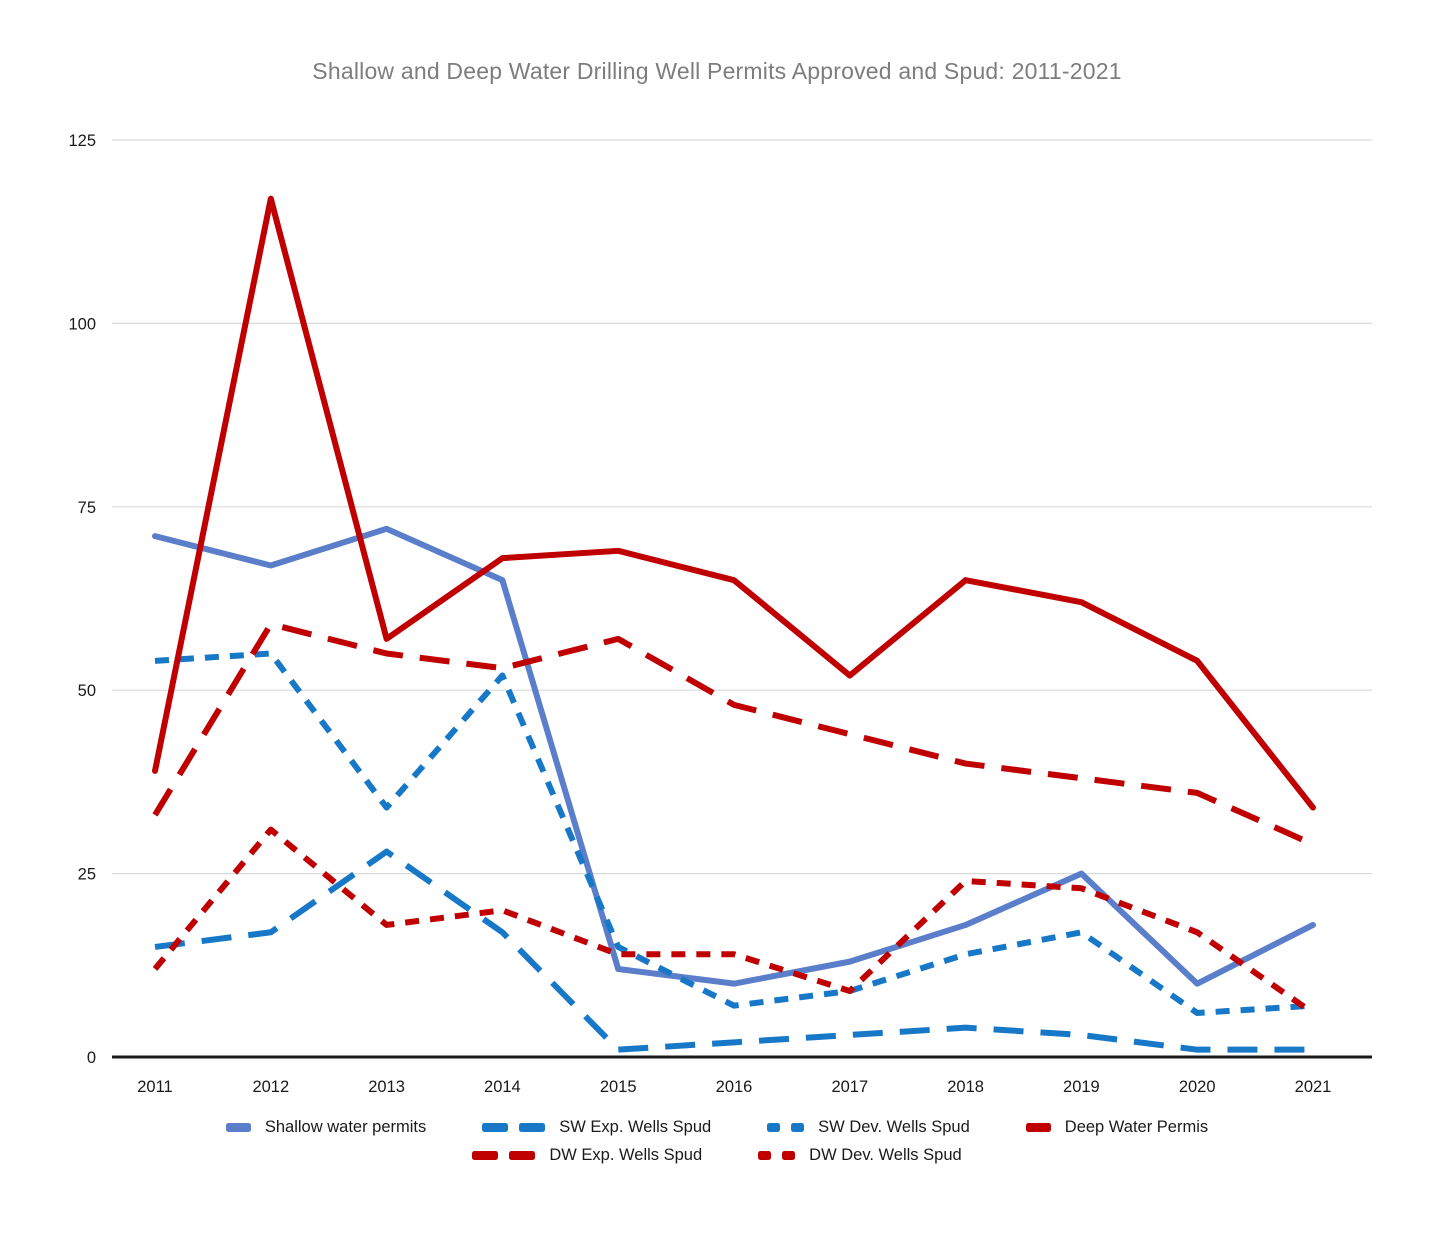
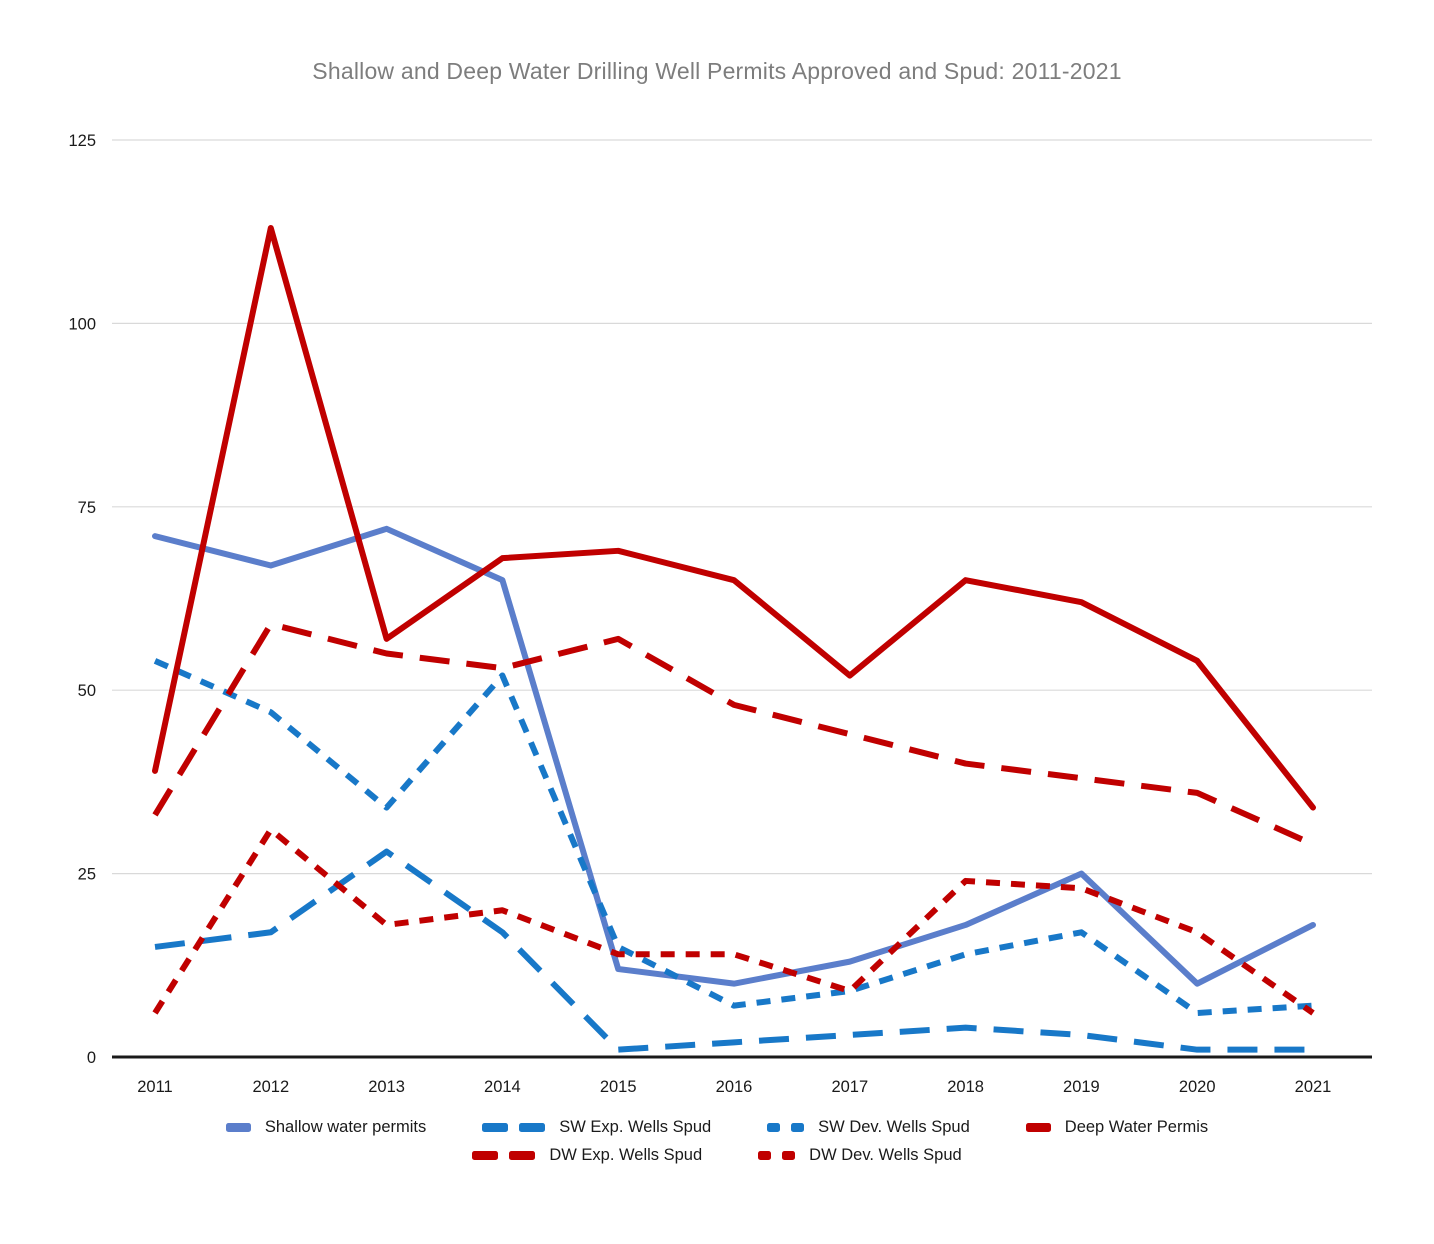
DW Dev. Wells Spud/2011: 12 -> 6
SW Dev. Wells Spud/2012: 55 -> 47
Deep Water Permis/2012: 117 -> 113
